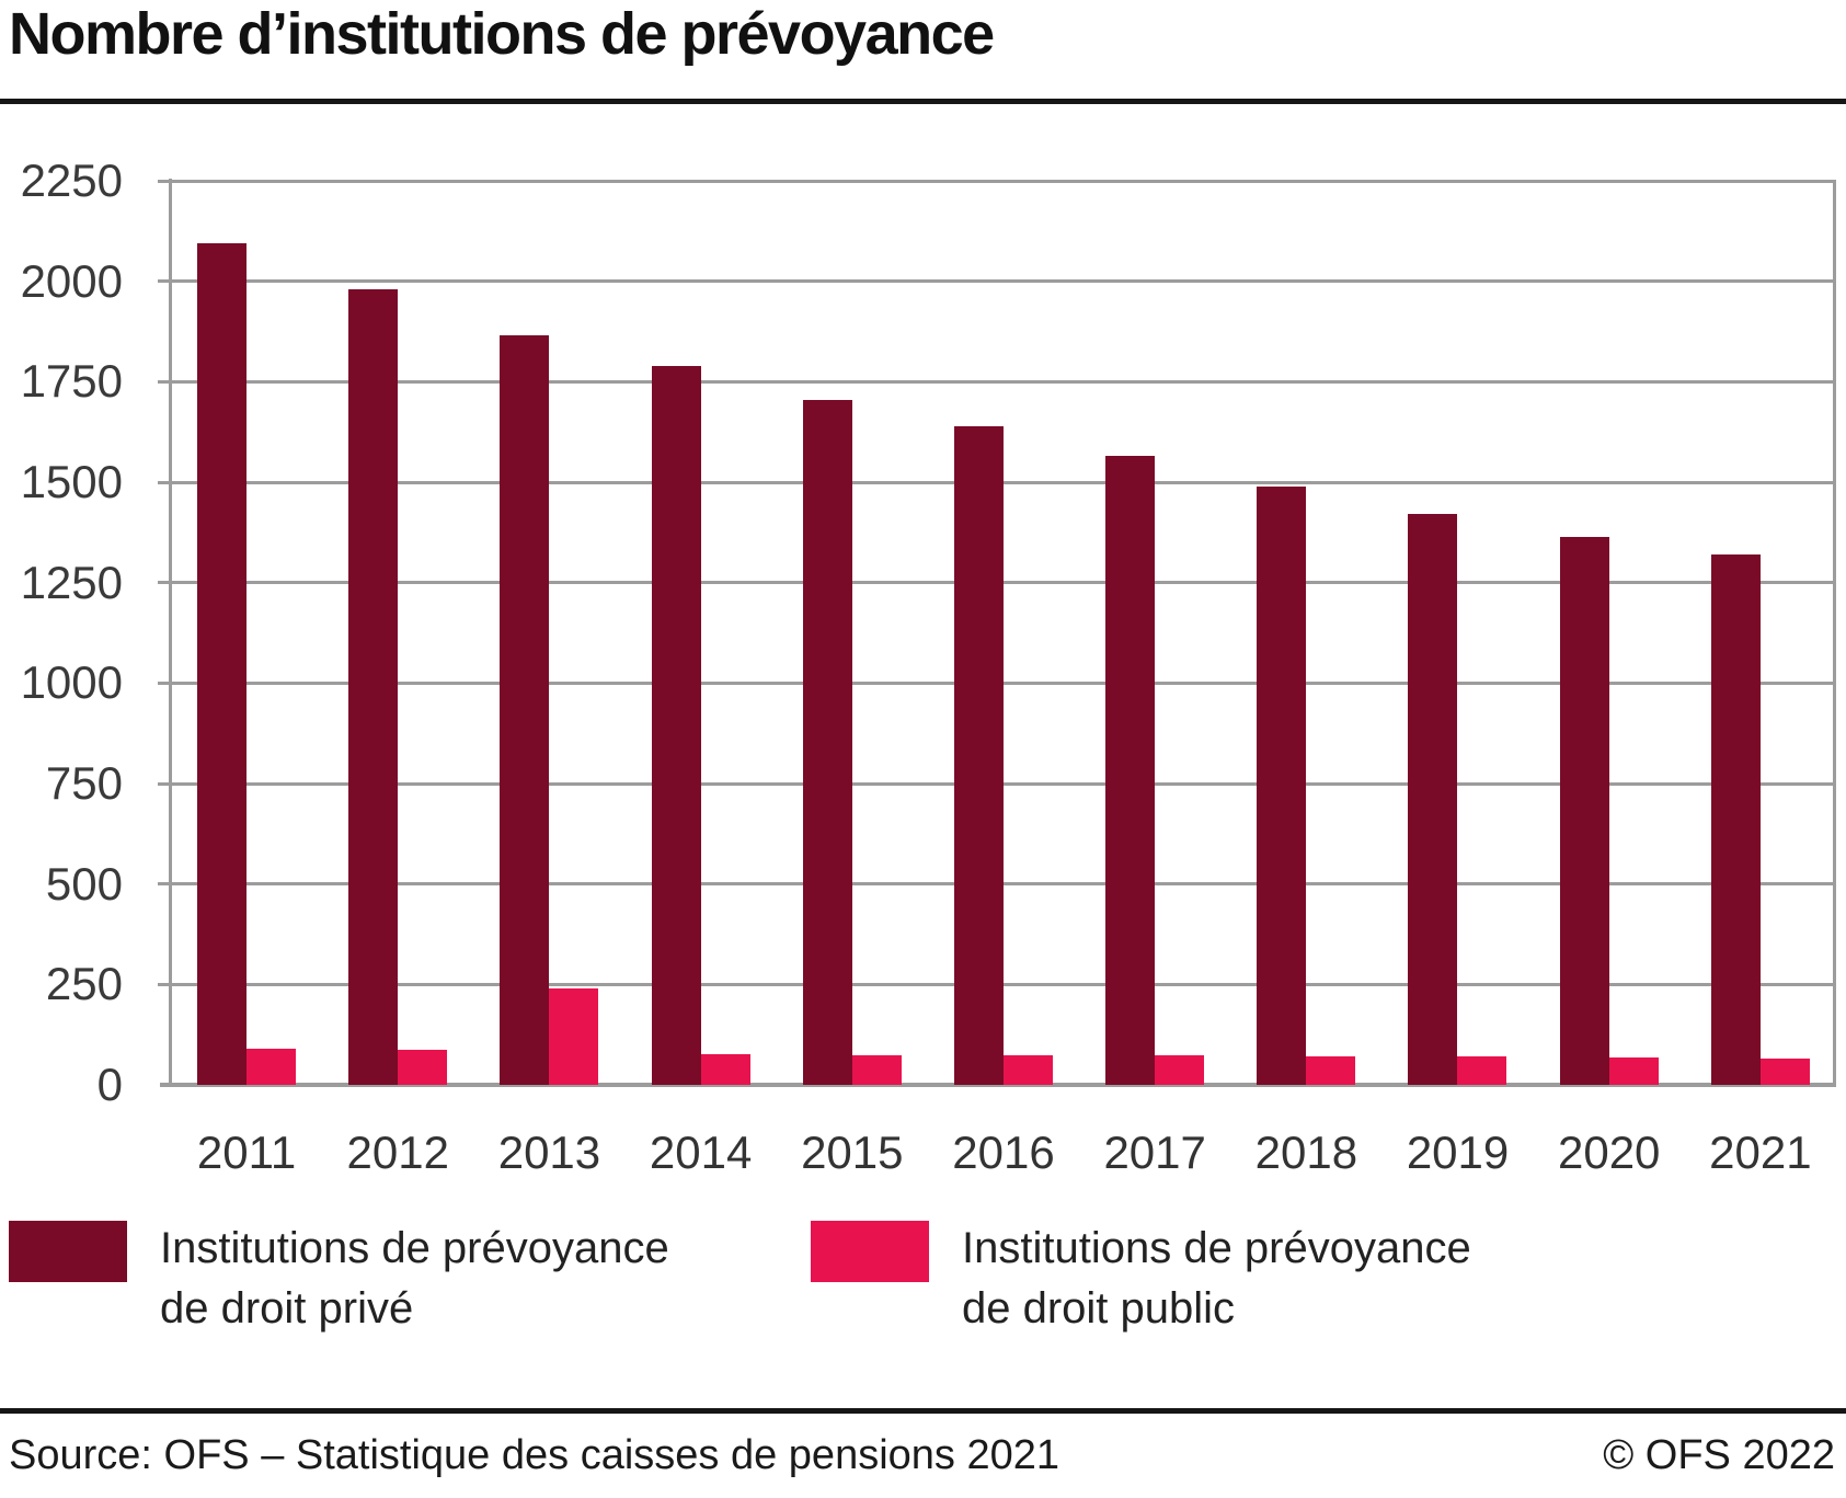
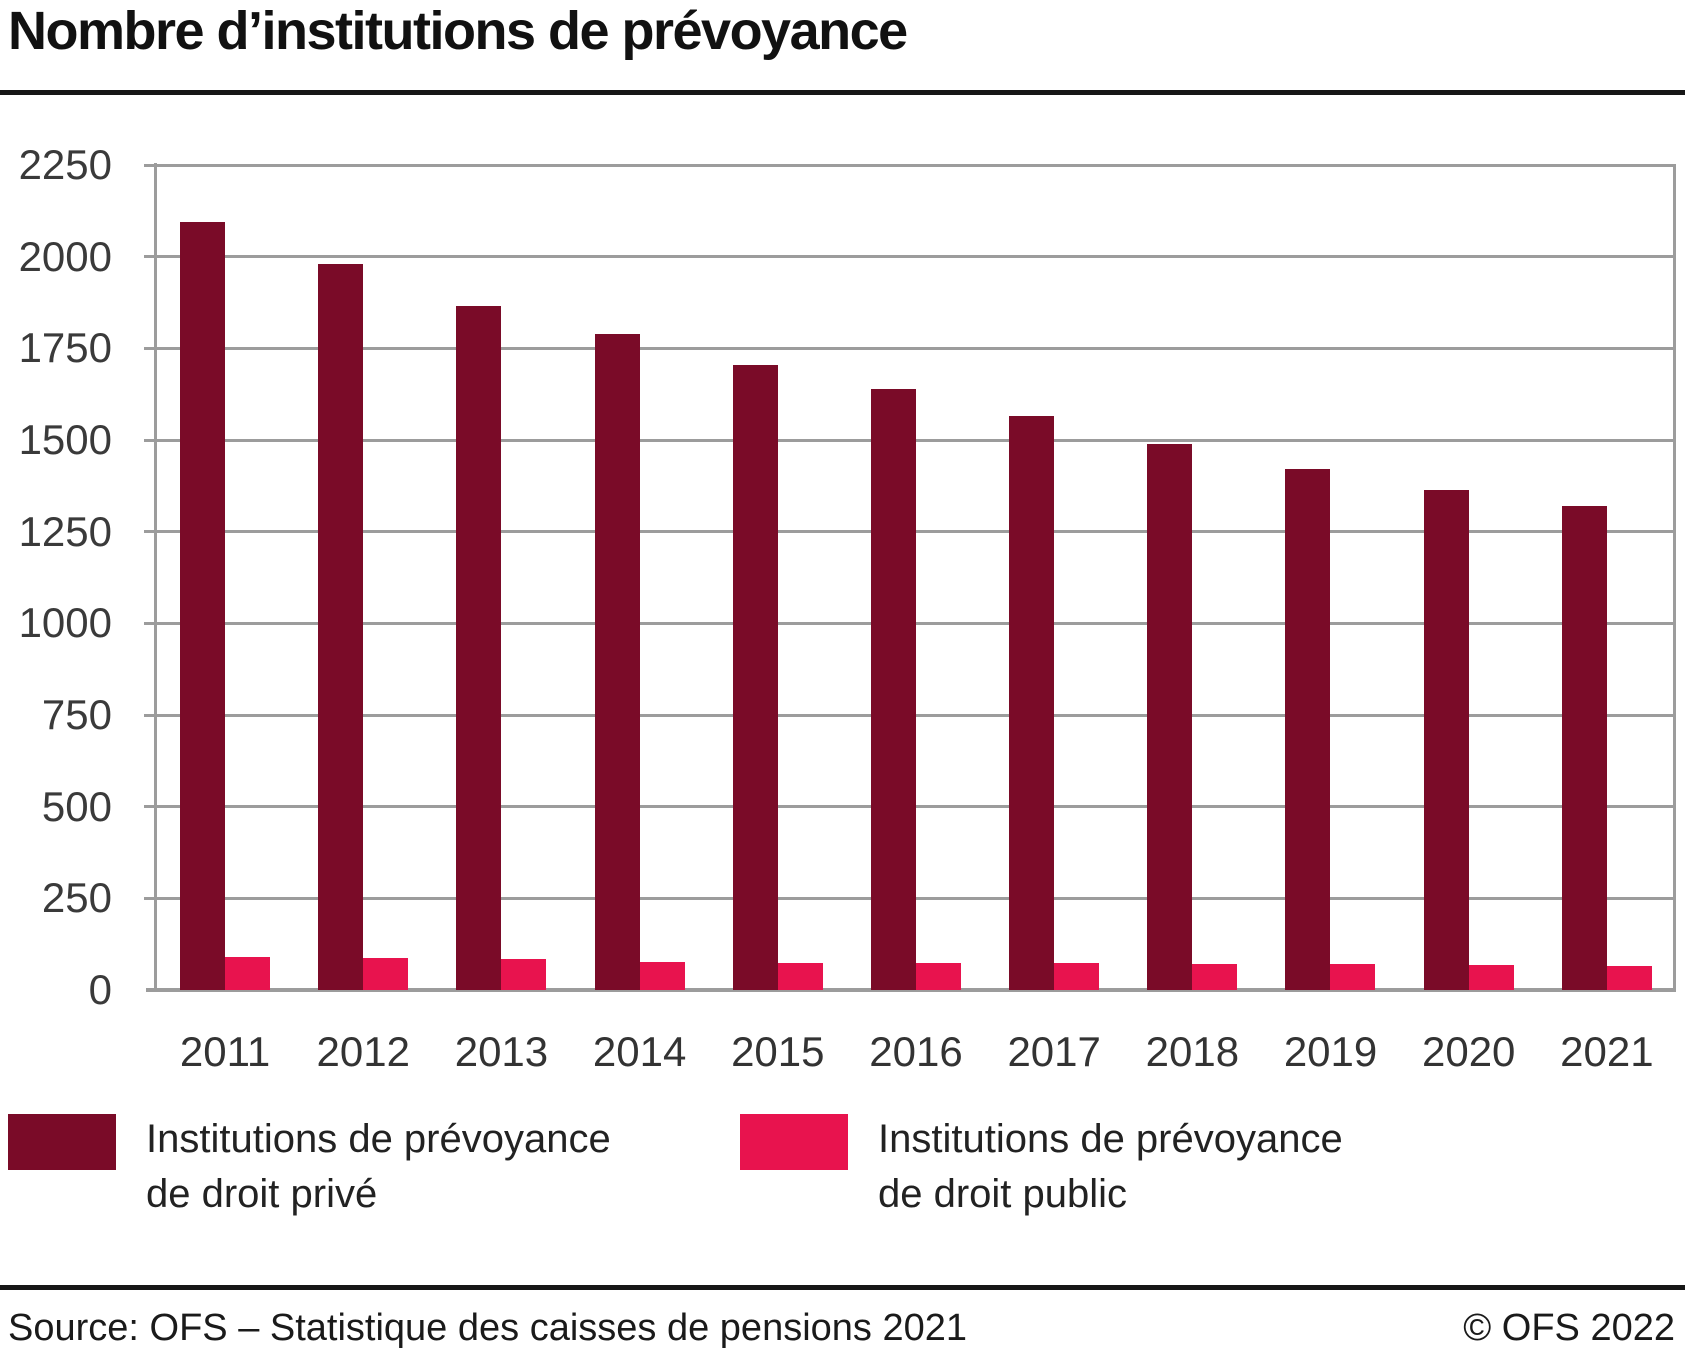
Institutions de prévoyance de droit public/2013: 240 -> 80
